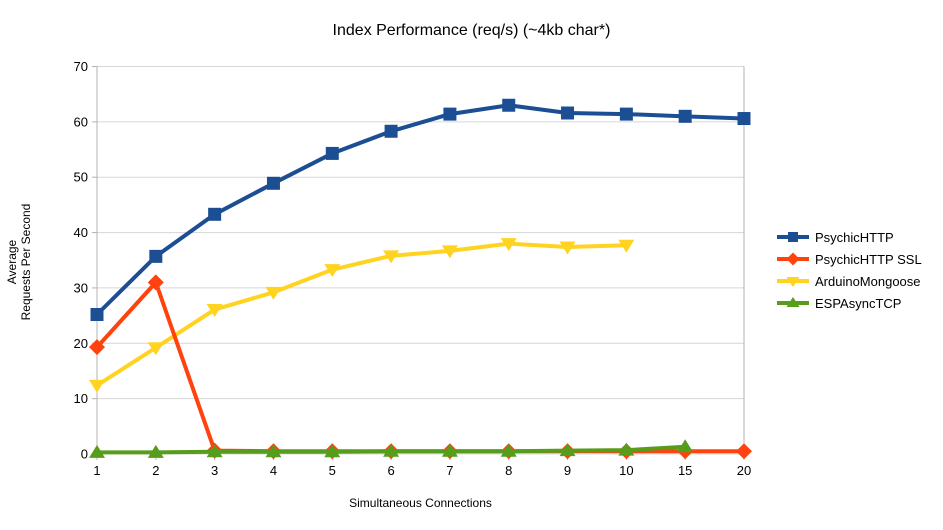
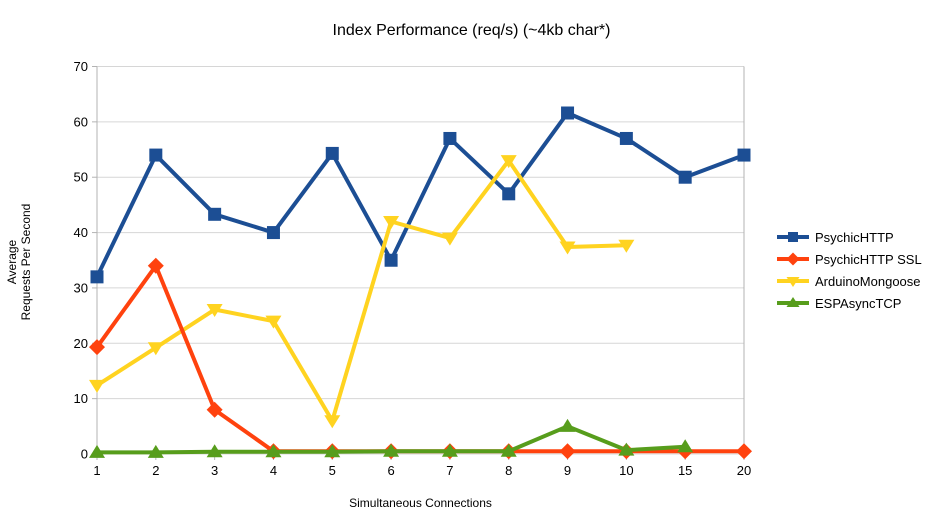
PsychicHTTP/1: 25 -> 32
PsychicHTTP/2: 36 -> 54
PsychicHTTP SSL/2: 31 -> 34
PsychicHTTP SSL/3: 1 -> 8
PsychicHTTP/4: 49 -> 40
ArduinoMongoose/4: 29 -> 24
ArduinoMongoose/5: 33 -> 6
PsychicHTTP/6: 58 -> 35
ArduinoMongoose/6: 36 -> 42
PsychicHTTP/7: 61 -> 57
ArduinoMongoose/7: 37 -> 39
PsychicHTTP/8: 63 -> 47
ArduinoMongoose/8: 38 -> 53
ESPAsyncTCP/9: 1 -> 5
PsychicHTTP/10: 61 -> 57
PsychicHTTP/15: 61 -> 50
PsychicHTTP/20: 61 -> 54
